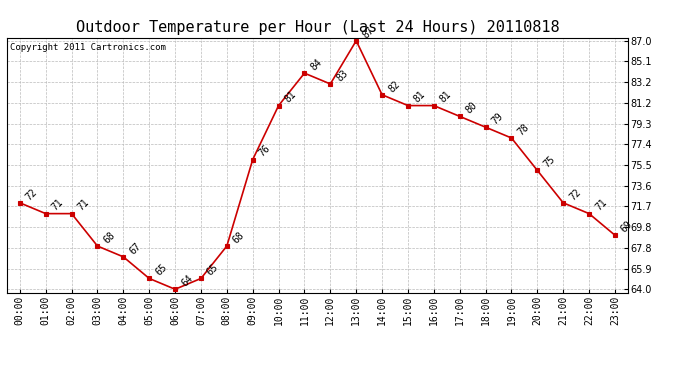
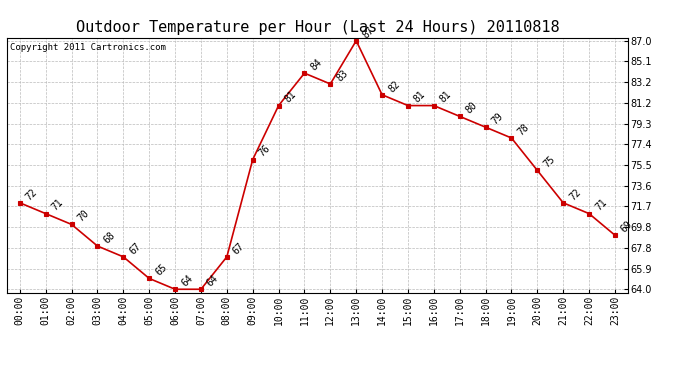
02:00: 71 -> 70
07:00: 65 -> 64
08:00: 68 -> 67
